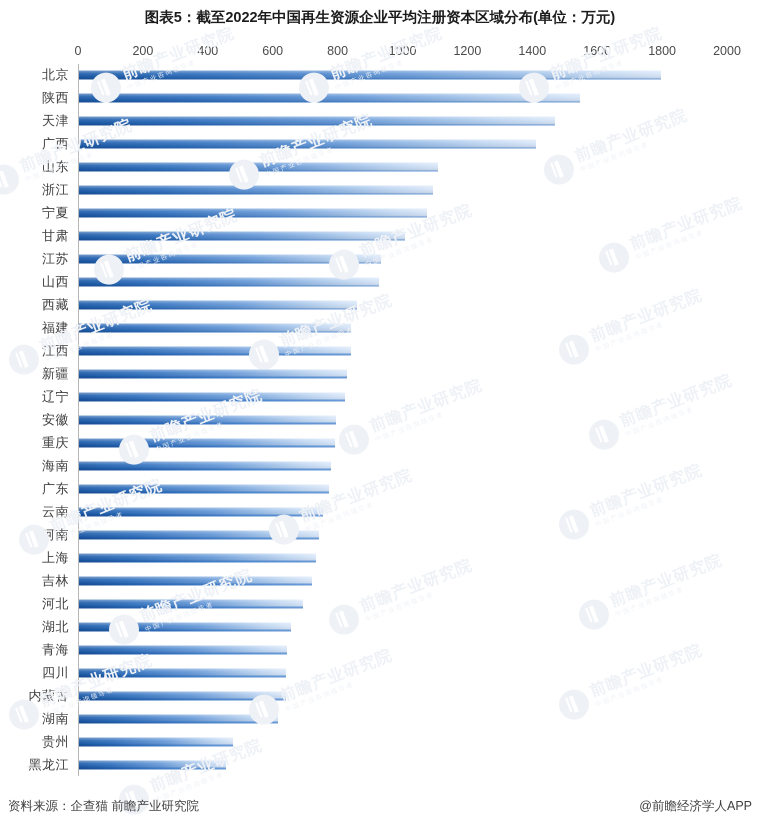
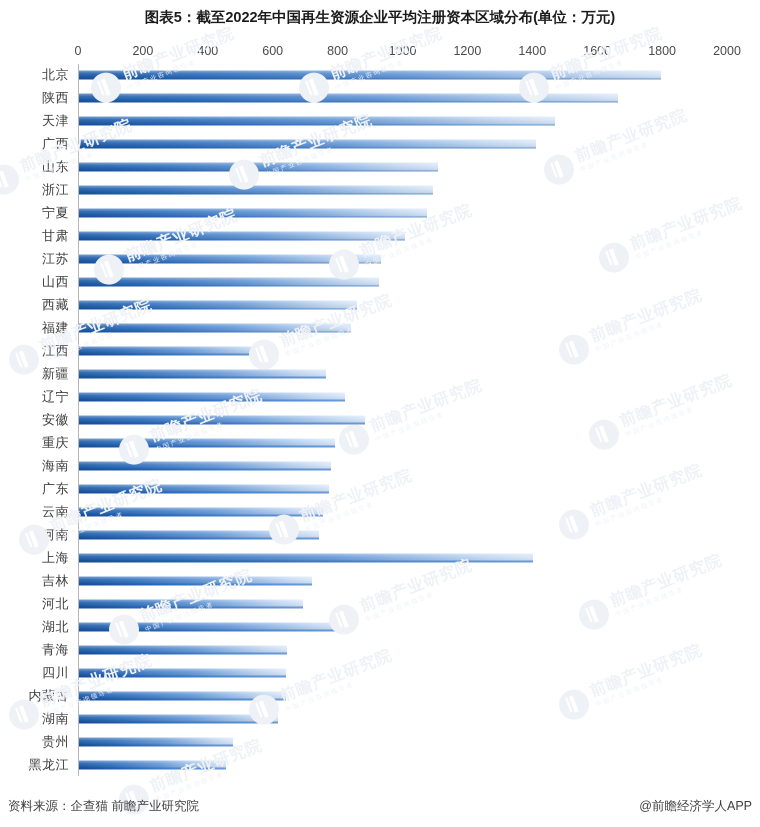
陕西: 1540 -> 1660
江西: 840 -> 600
新疆: 830 -> 760
安徽: 790 -> 880
上海: 730 -> 1400
湖北: 650 -> 820
